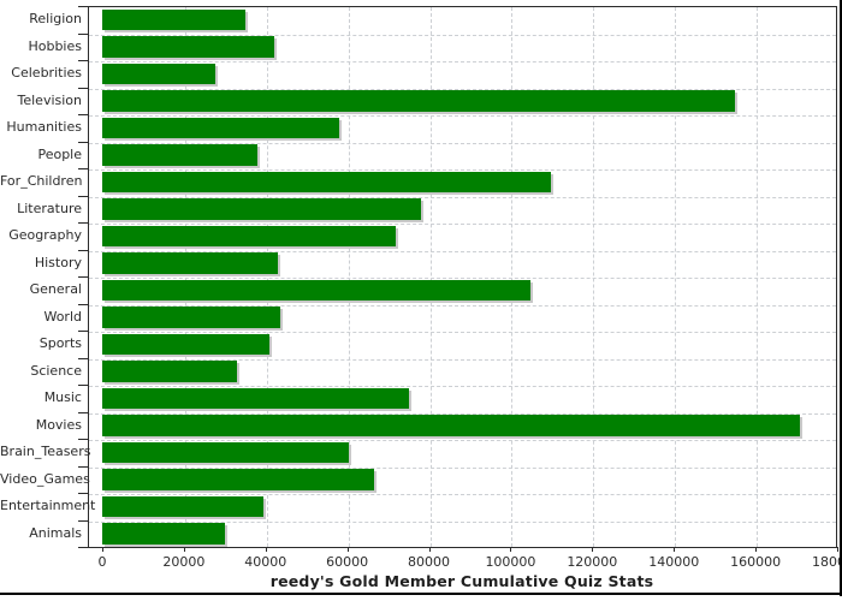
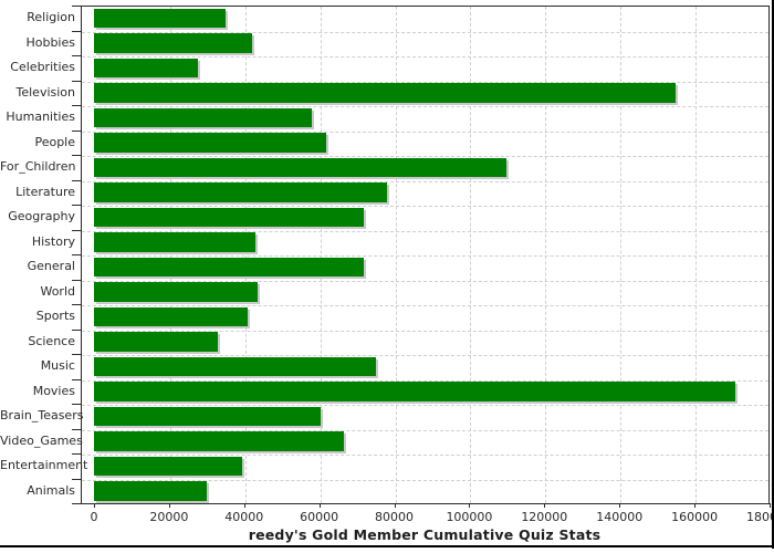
People: 38000 -> 62000
General: 105000 -> 72000
